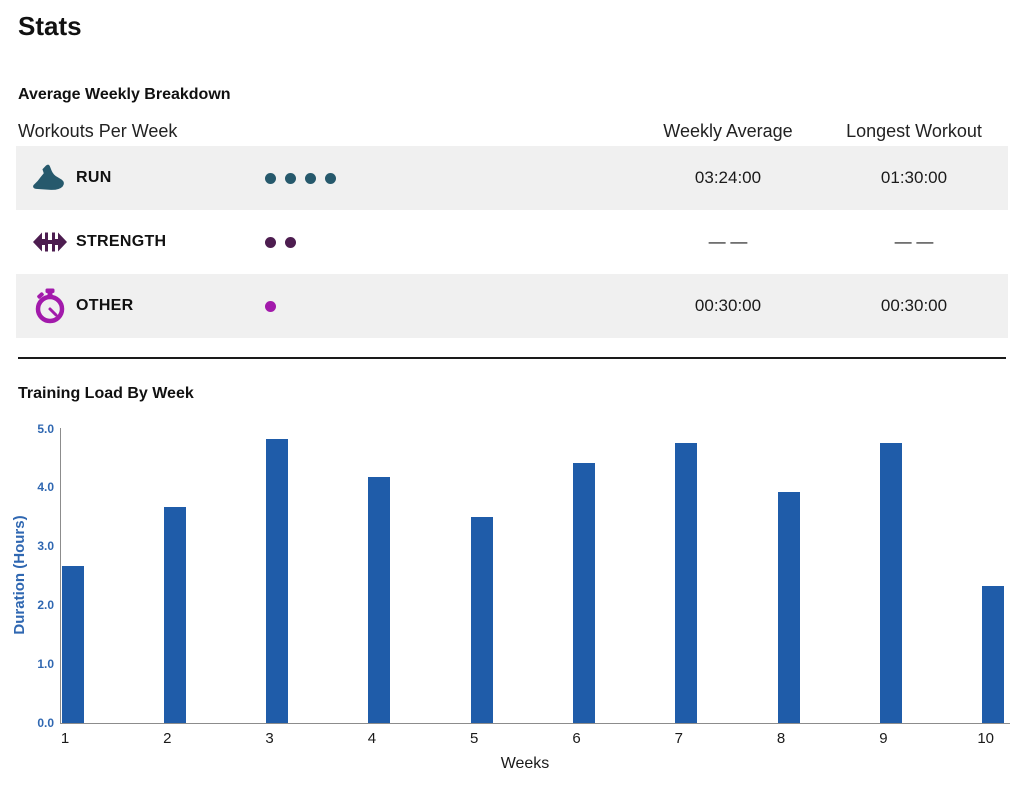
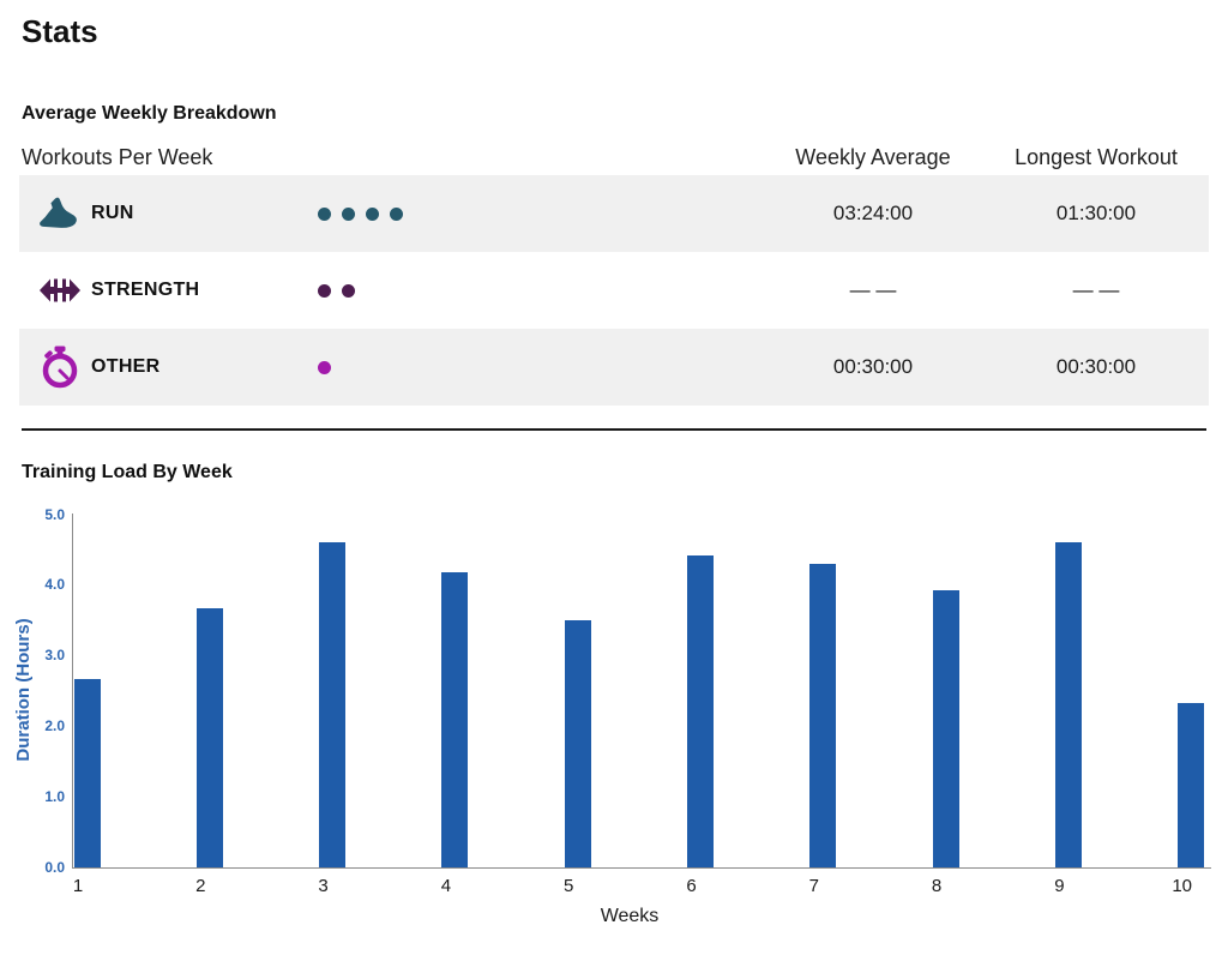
3: 4.8 -> 4.6
7: 4.8 -> 4.3
9: 4.8 -> 4.6
